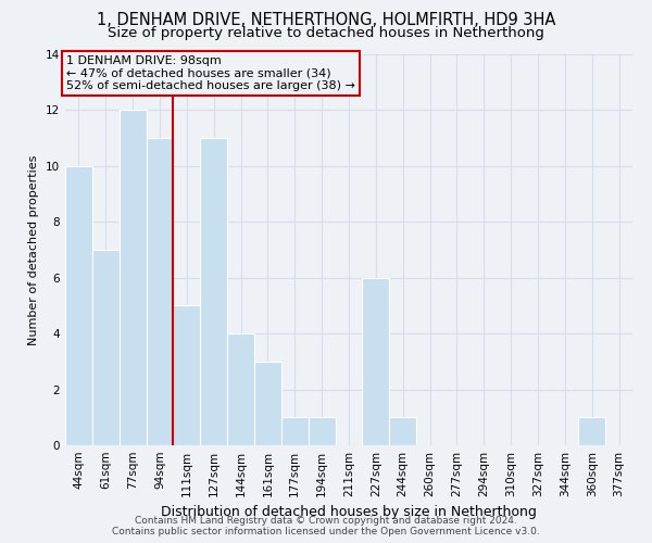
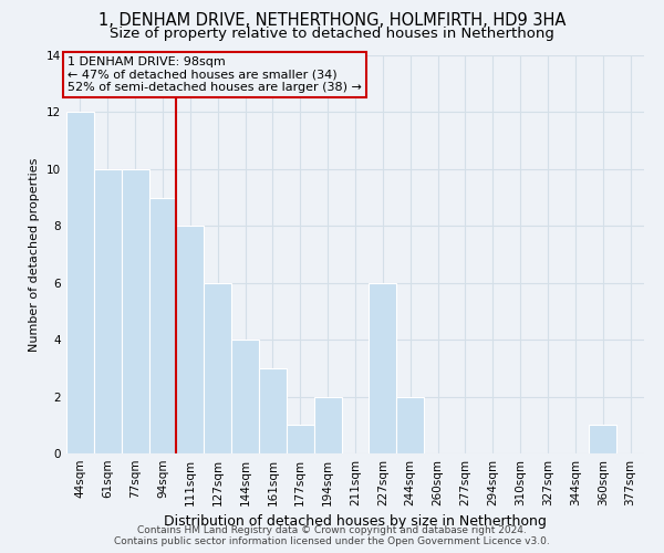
44sqm: 10 -> 12
61sqm: 7 -> 10
77sqm: 12 -> 10
94sqm: 11 -> 9
111sqm: 5 -> 8
127sqm: 11 -> 6
194sqm: 1 -> 2
244sqm: 1 -> 2
